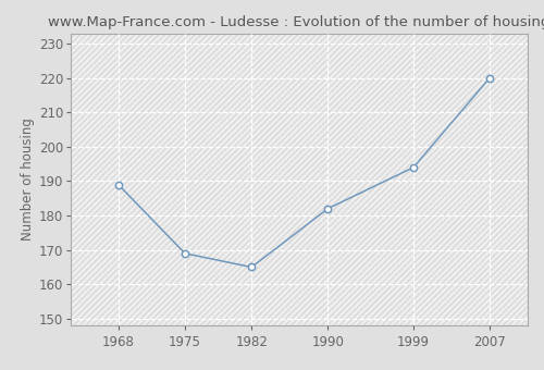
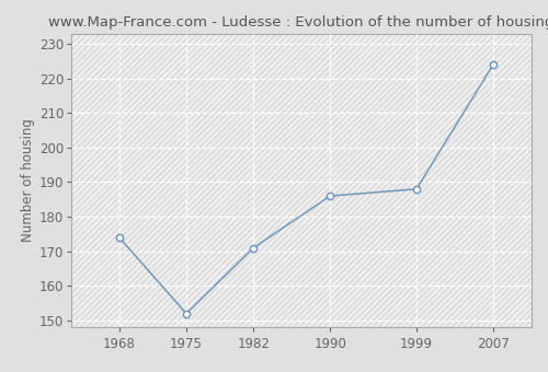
1968: 189 -> 174
1975: 169 -> 152
1982: 165 -> 171
1990: 182 -> 186
1999: 194 -> 188
2007: 220 -> 224
